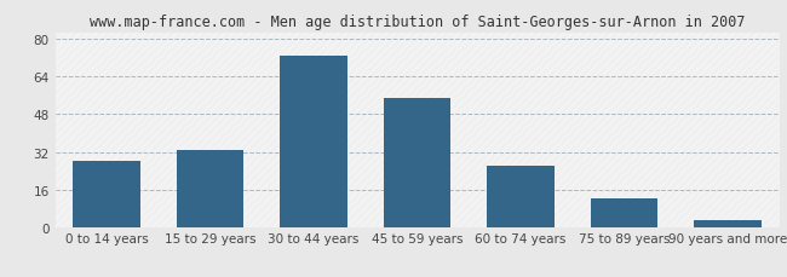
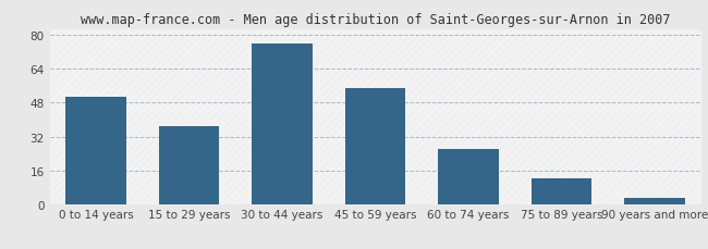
0 to 14 years: 28 -> 51
15 to 29 years: 33 -> 37
30 to 44 years: 73 -> 76
